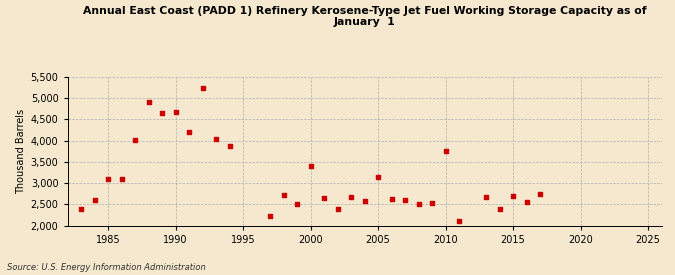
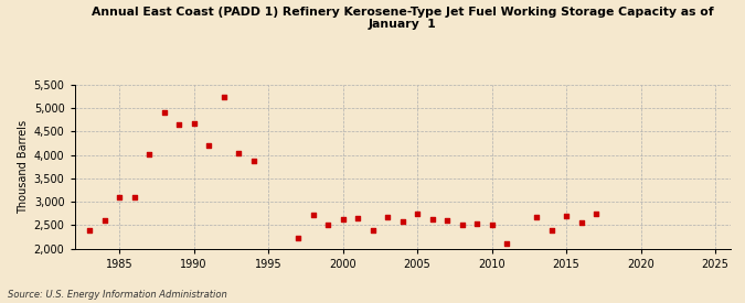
2000: 3,400 -> 2,620
2005: 3,150 -> 2,750
2010: 3,750 -> 2,510
